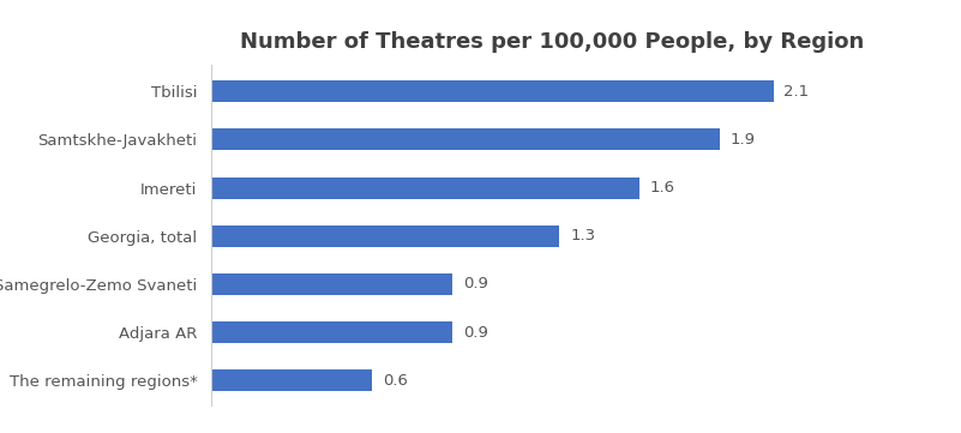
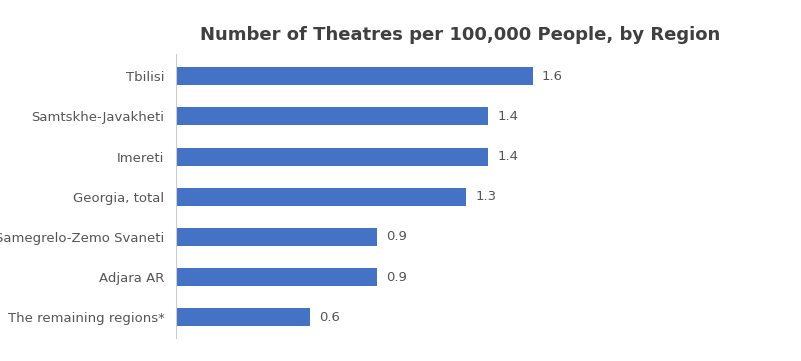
Tbilisi: 2.1 -> 1.6
Samtskhe-Javakheti: 1.9 -> 1.4
Imereti: 1.6 -> 1.4
